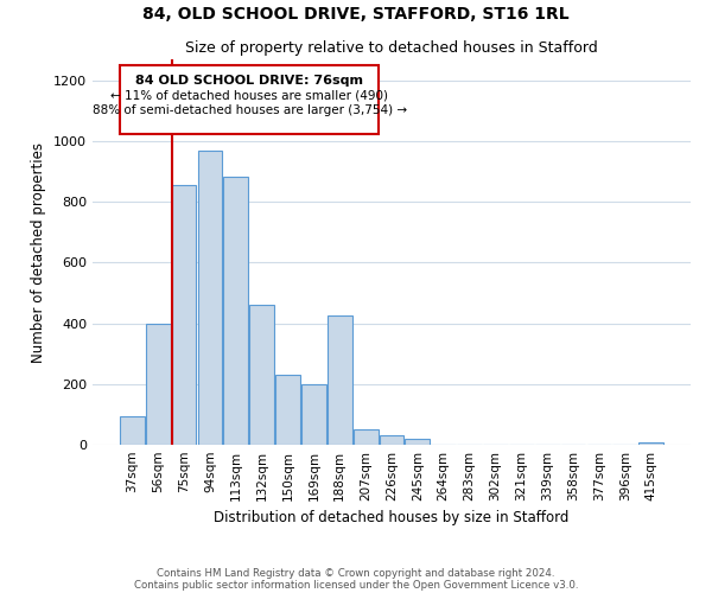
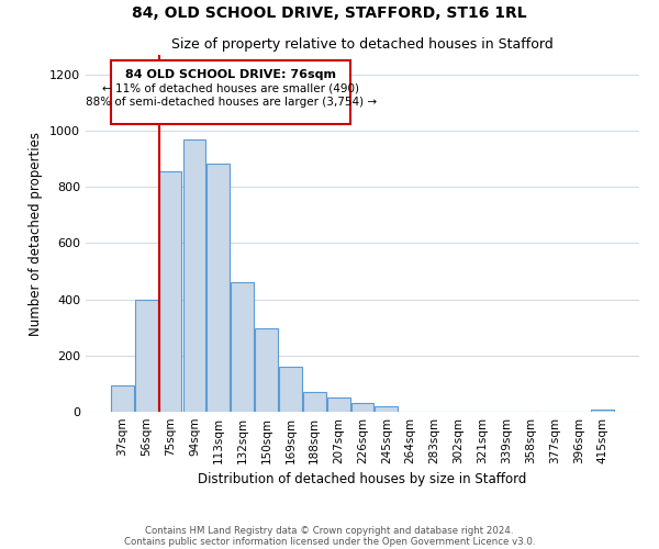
150sqm: 230 -> 298
169sqm: 200 -> 160
188sqm: 425 -> 70
